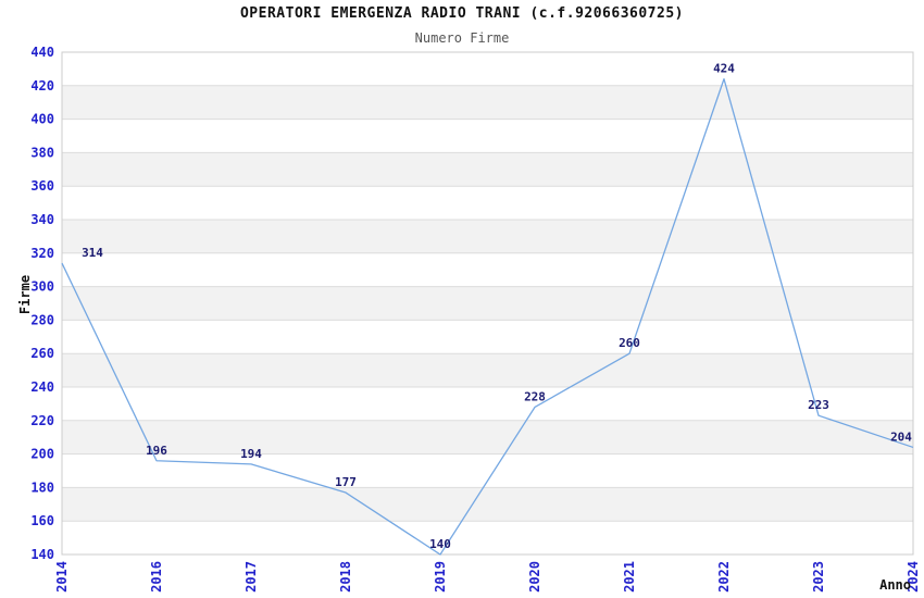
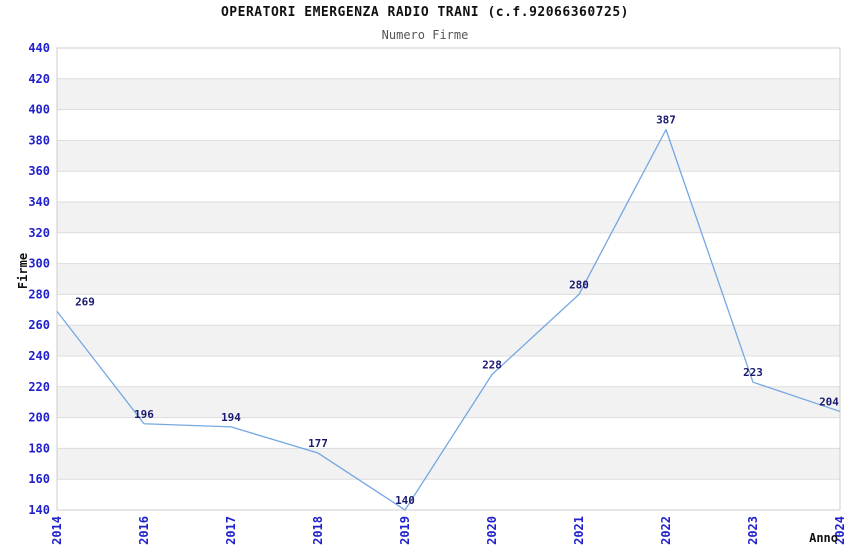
2014: 314 -> 269
2021: 260 -> 280
2022: 424 -> 387
